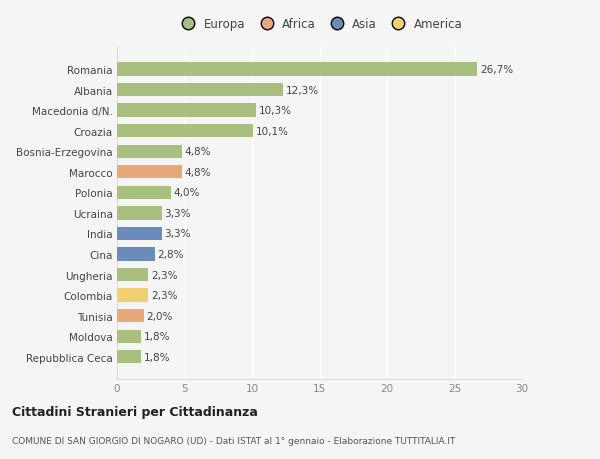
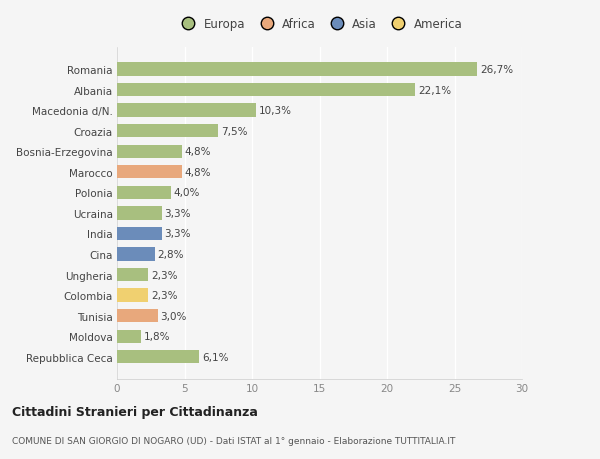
Albania: 12,3% -> 22,1%
Croazia: 10,1% -> 7,5%
Tunisia: 2,0% -> 3,0%
Repubblica Ceca: 1,8% -> 6,1%
